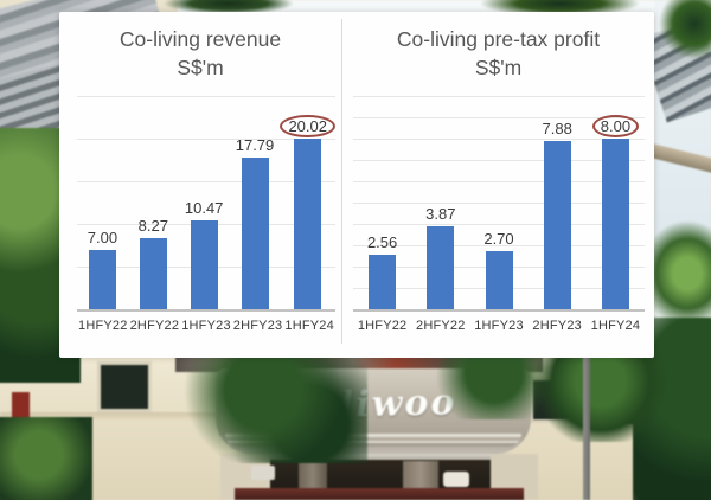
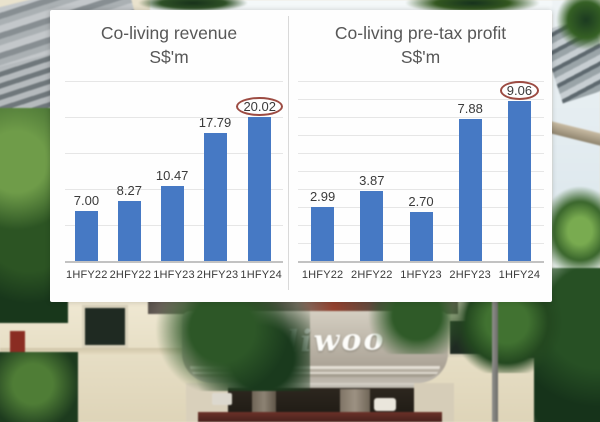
Co-living pre-tax profit/1HFY22: 2.56 -> 2.99
Co-living pre-tax profit/1HFY24: 8.00 -> 9.06
